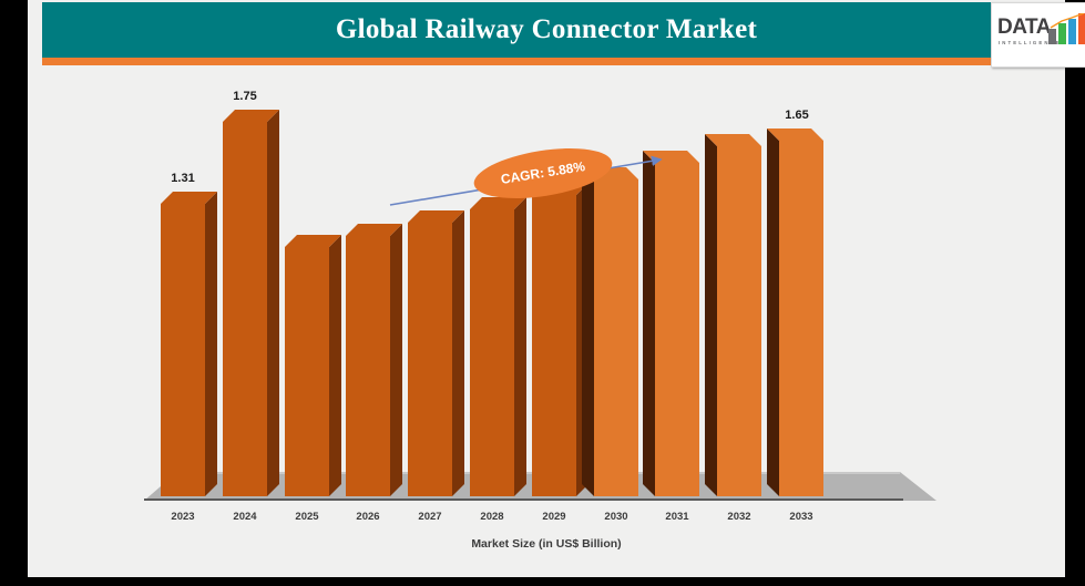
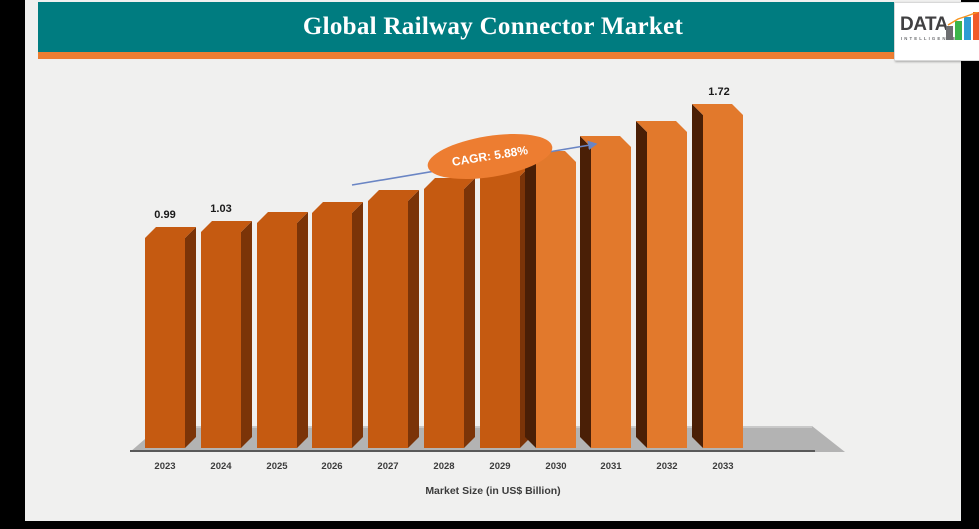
2023: 1.31 -> 0.99
2024: 1.75 -> 1.03
2033: 1.65 -> 1.72
